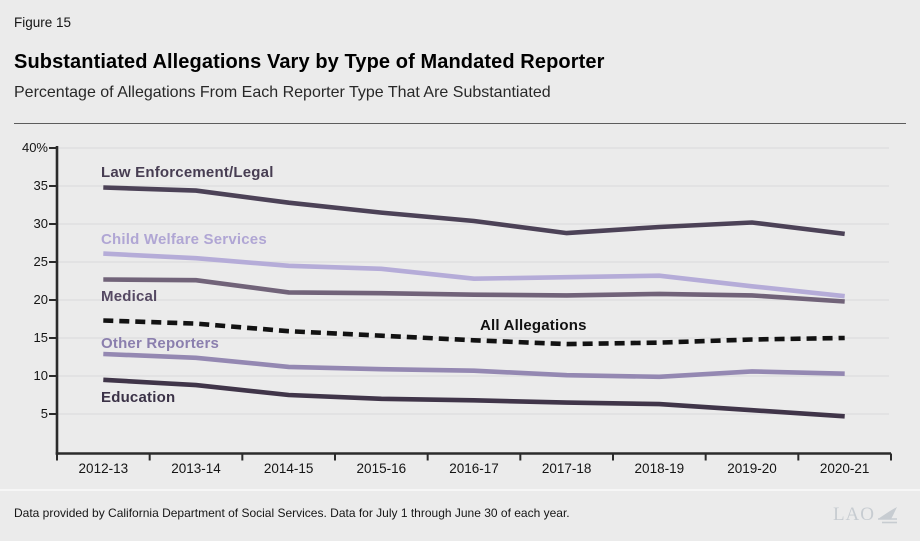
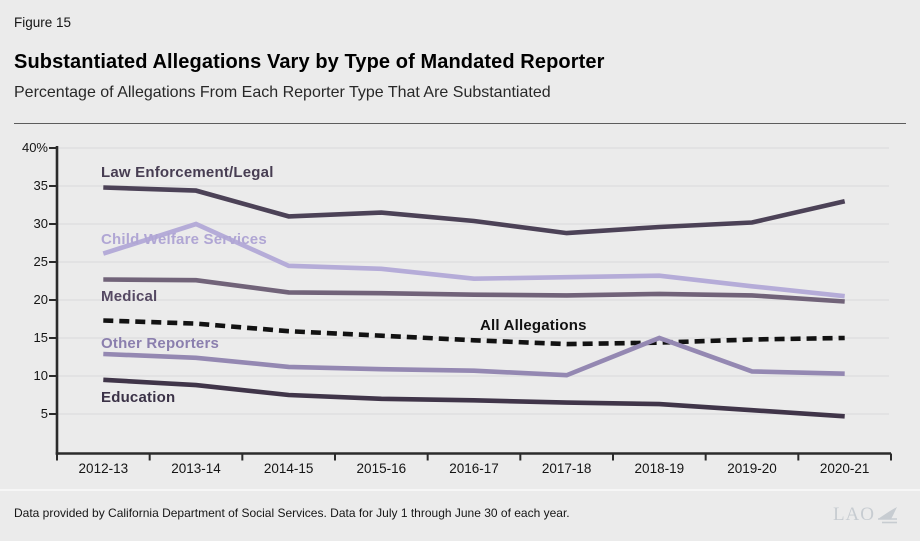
Child Welfare Services/2013-14: 26% -> 30%
Law Enforcement/Legal/2014-15: 33% -> 31%
Other Reporters/2018-19: 10% -> 15%
Law Enforcement/Legal/2020-21: 29% -> 33%
